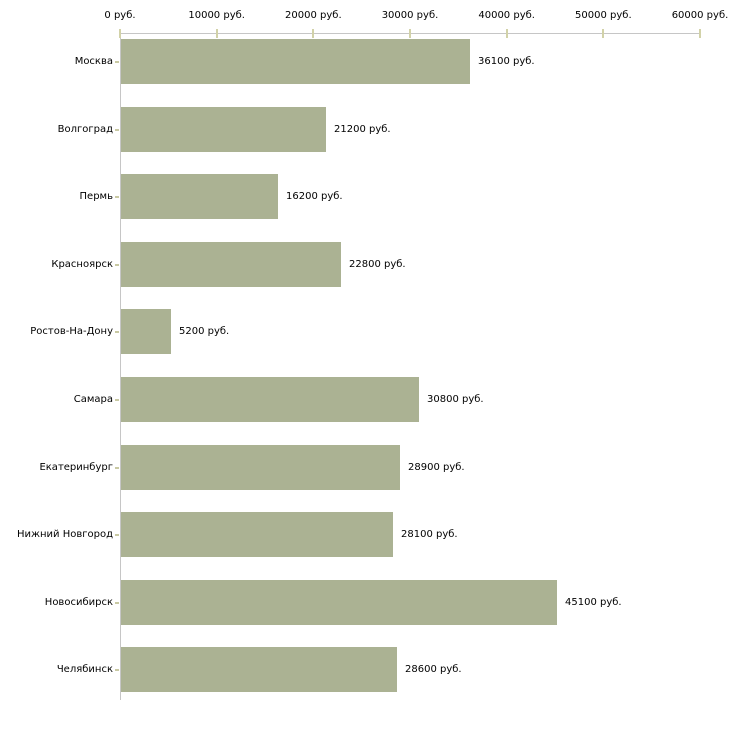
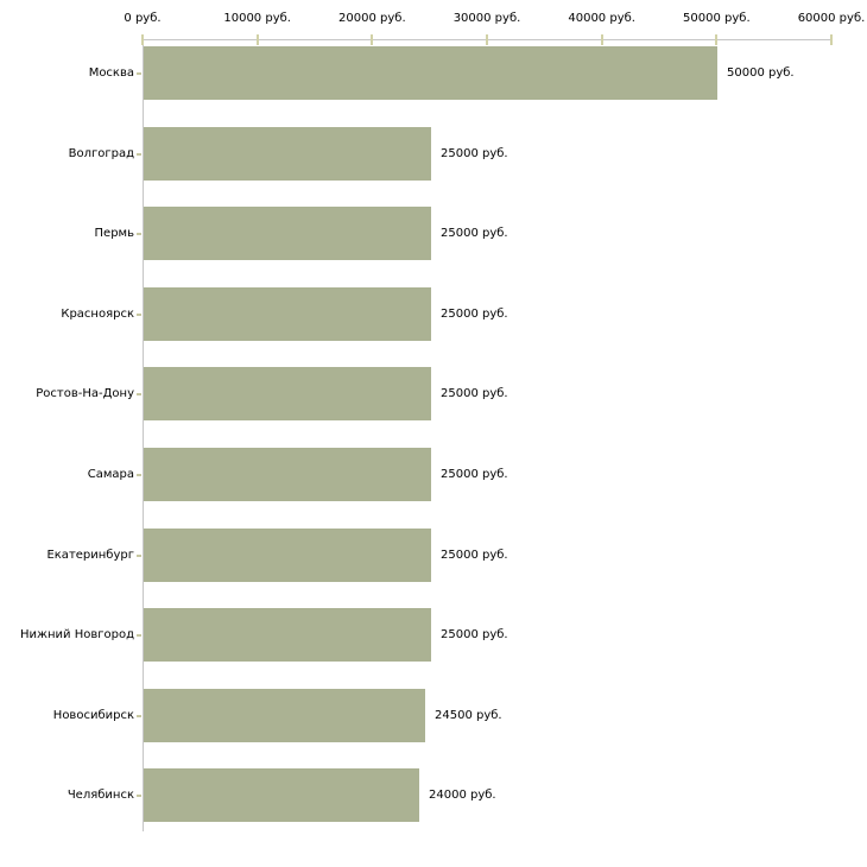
Москва: 36100 -> 50000
Волгоград: 21200 -> 25000
Пермь: 16200 -> 25000
Красноярск: 22800 -> 25000
Ростов-На-Дону: 5200 -> 25000
Самара: 30800 -> 25000
Екатеринбург: 28900 -> 25000
Нижний Новгород: 28100 -> 25000
Новосибирск: 45100 -> 24500
Челябинск: 28600 -> 24000
